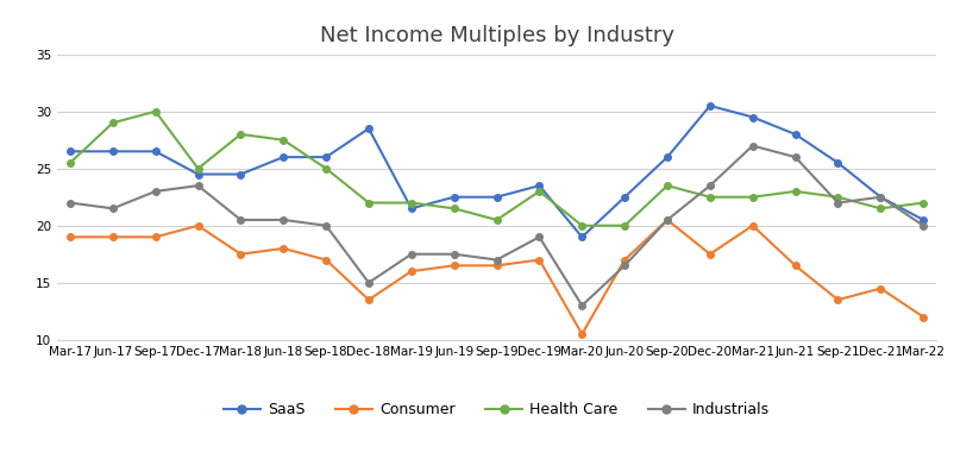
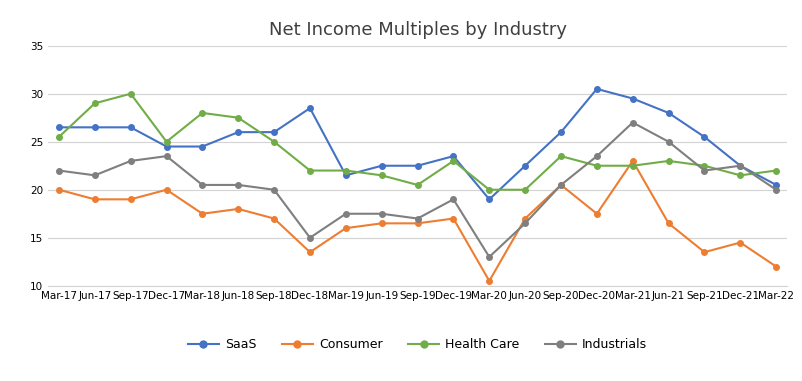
Consumer/Mar-17: 19.0 -> 20.0
Consumer/Mar-21: 20.0 -> 23.0
Industrials/Jun-21: 26.0 -> 25.0
